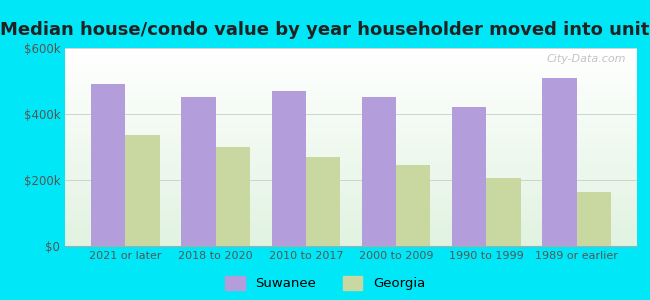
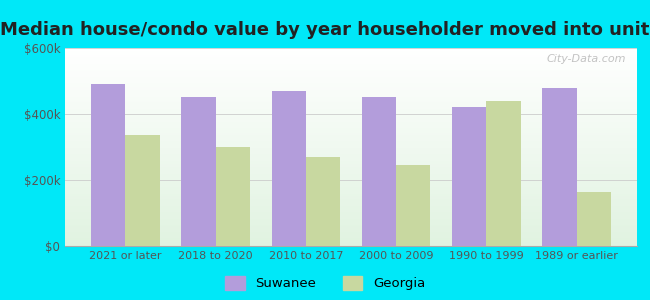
Georgia/1990 to 1999: $205k -> $440k
Suwanee/1989 or earlier: $510k -> $480k
